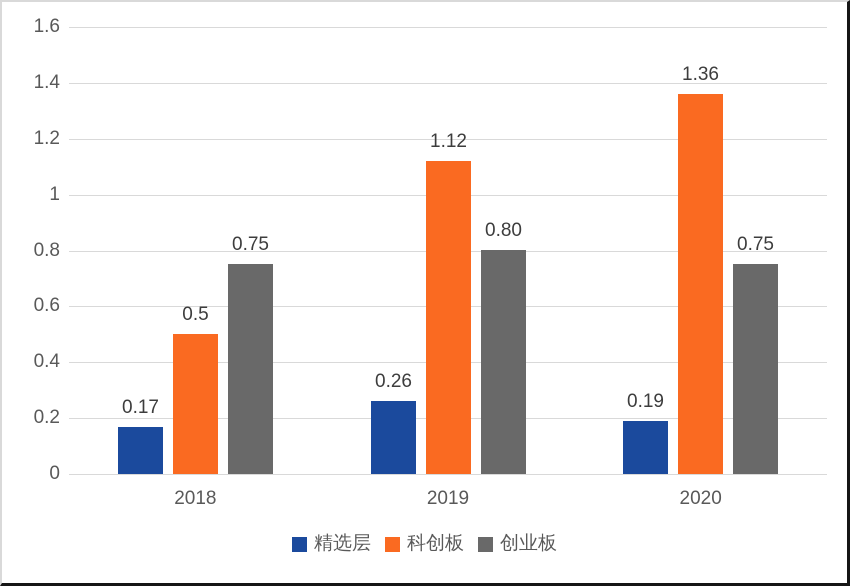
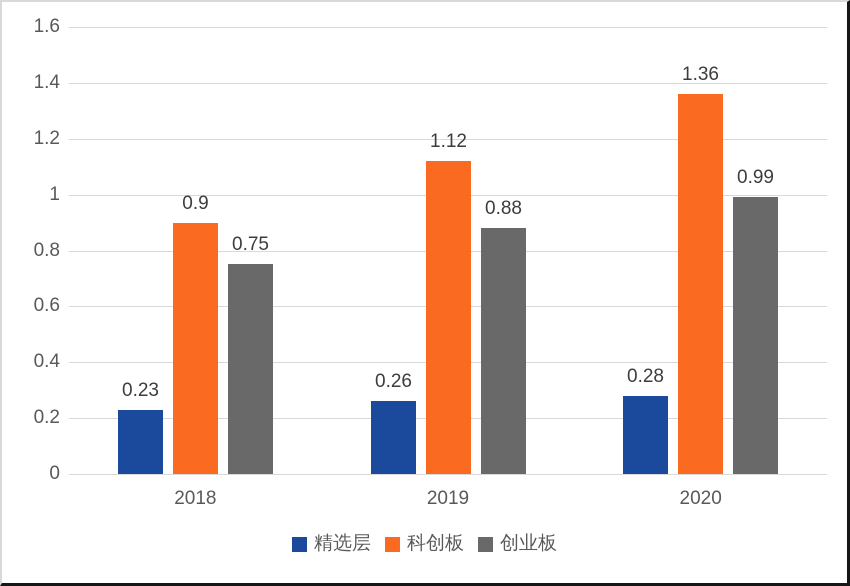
精选层/2018: 0.17 -> 0.23
科创板/2018: 0.5 -> 0.9
创业板/2019: 0.80 -> 0.88
精选层/2020: 0.19 -> 0.28
创业板/2020: 0.75 -> 0.99
